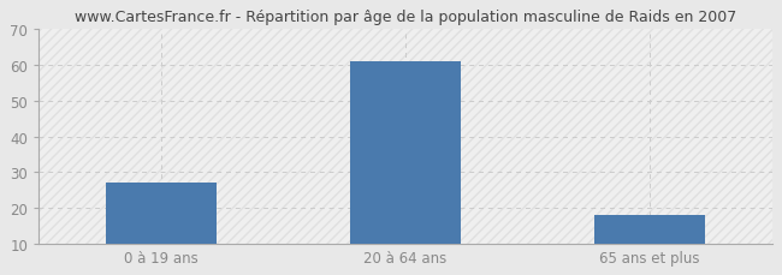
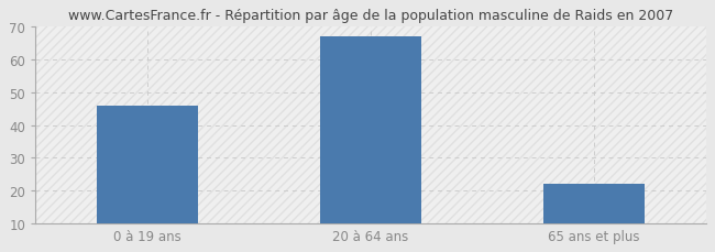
0 à 19 ans: 27 -> 46
20 à 64 ans: 61 -> 67
65 ans et plus: 18 -> 22
